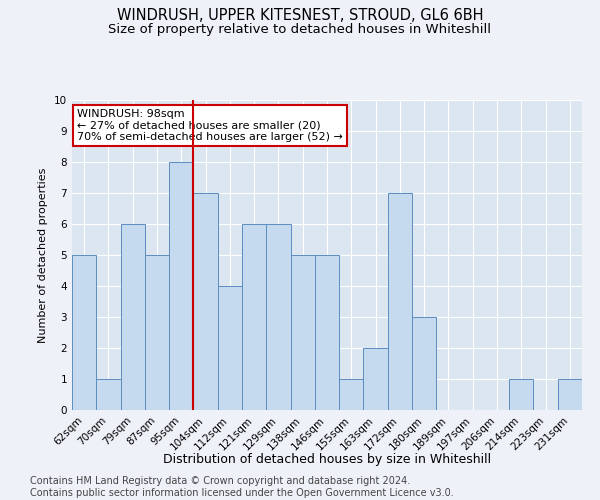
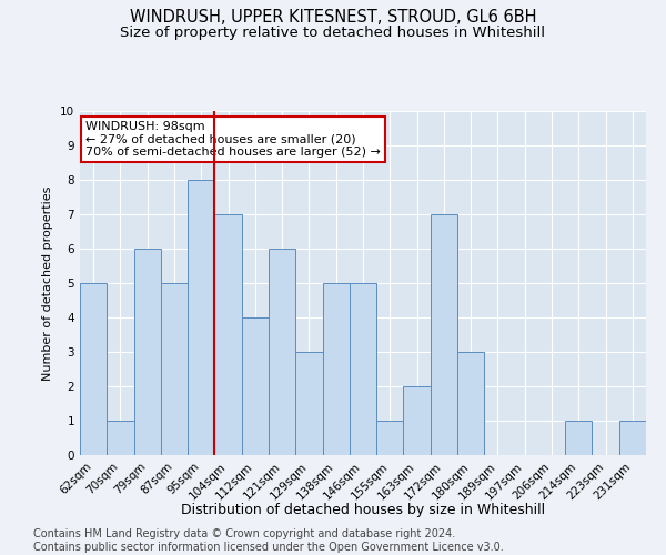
129sqm: 6 -> 3
